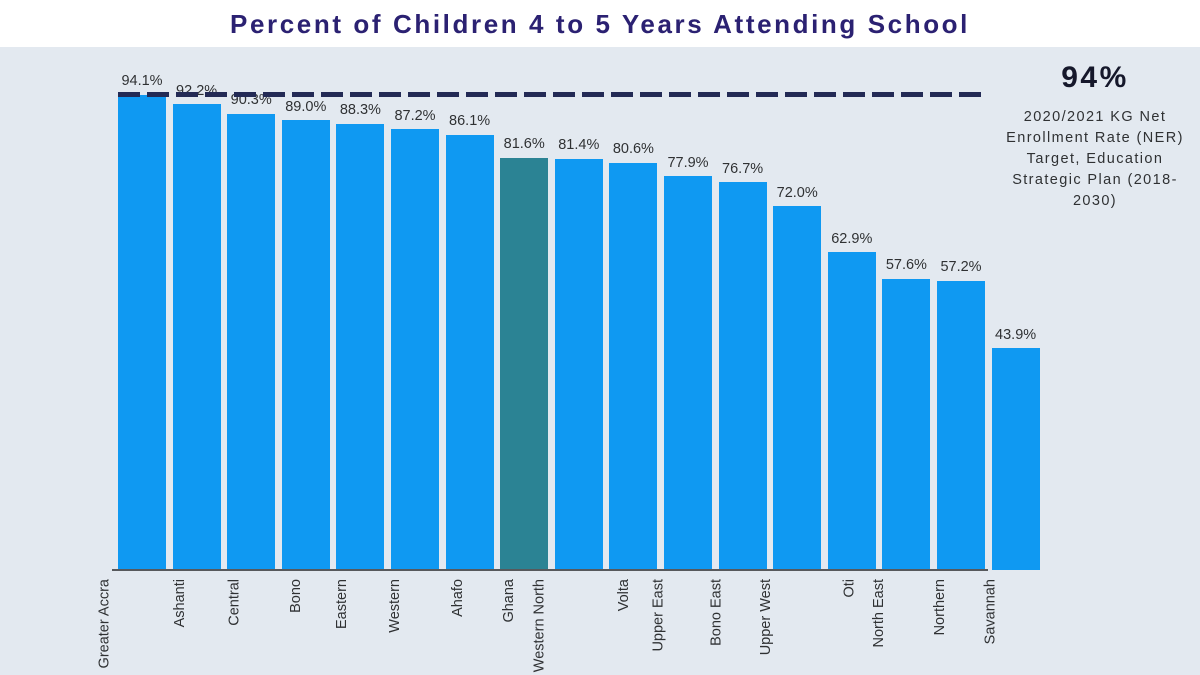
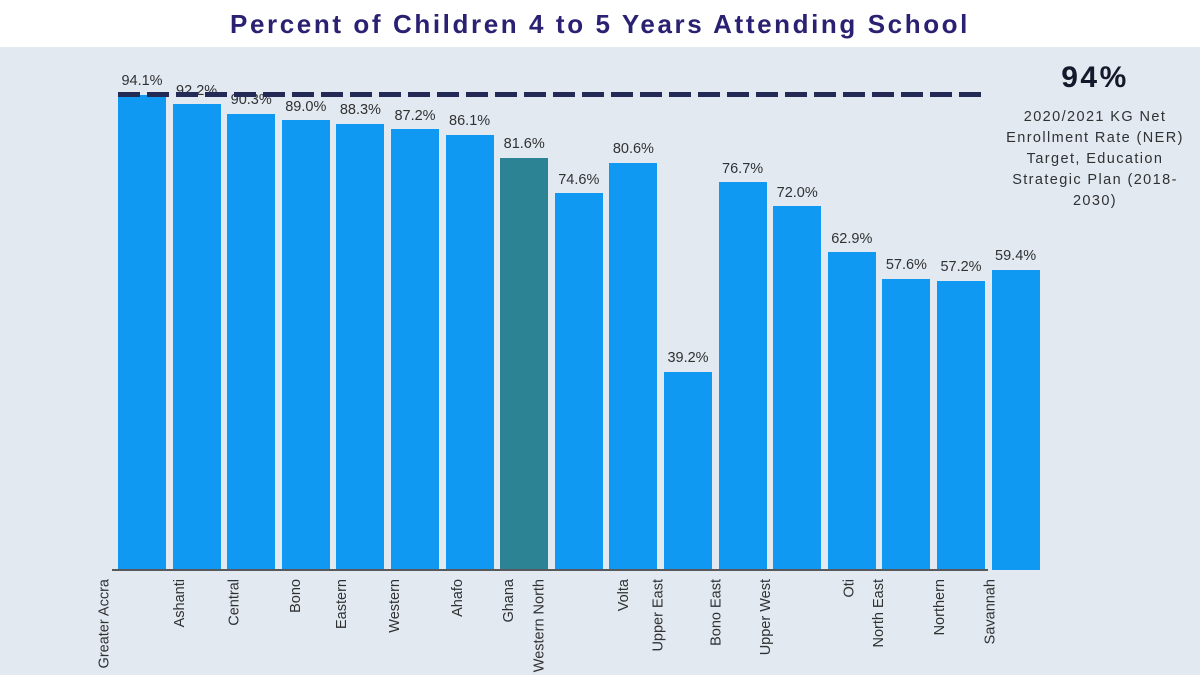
Western North: 81.4% -> 74.6%
Upper East: 77.9% -> 39.2%
Savannah: 43.9% -> 59.4%
